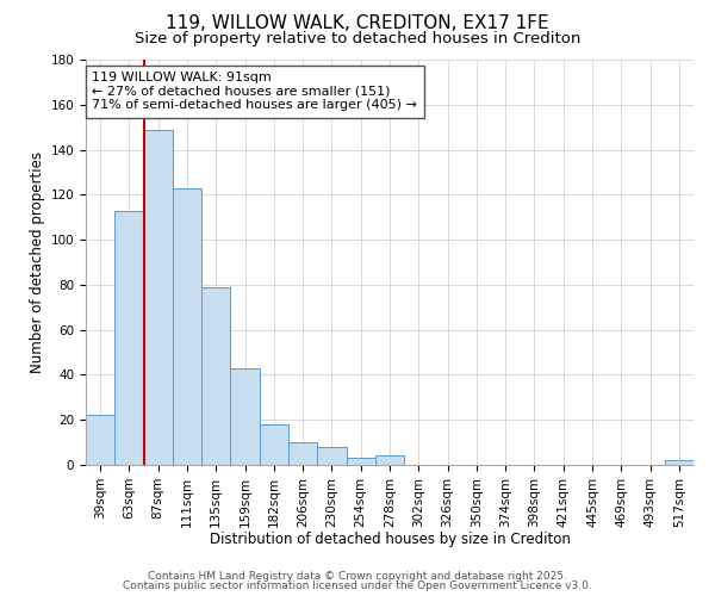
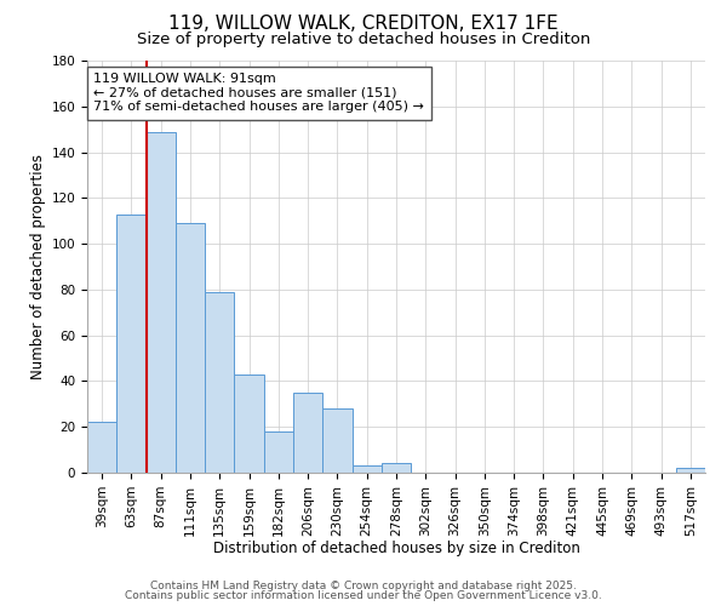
111sqm: 123 -> 109
206sqm: 10 -> 35
230sqm: 8 -> 28
